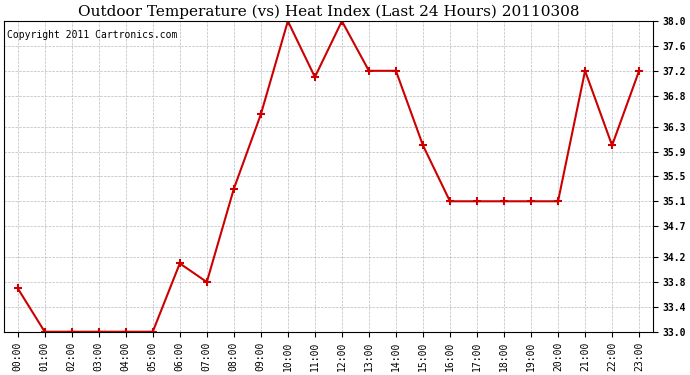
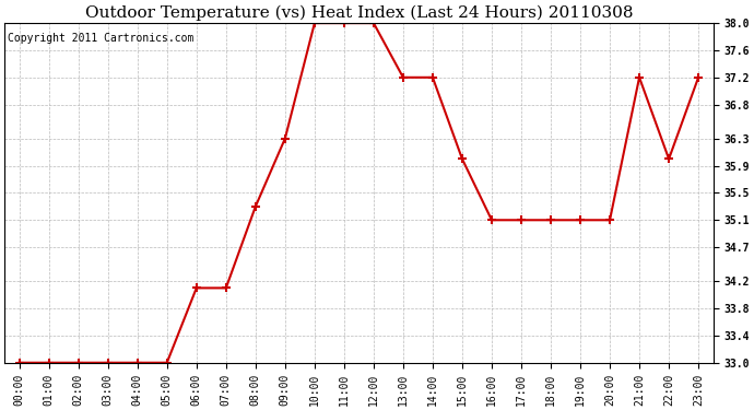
00:00: 33.7 -> 33.0
07:00: 33.8 -> 34.1
09:00: 36.5 -> 36.3
11:00: 37.1 -> 38.0
